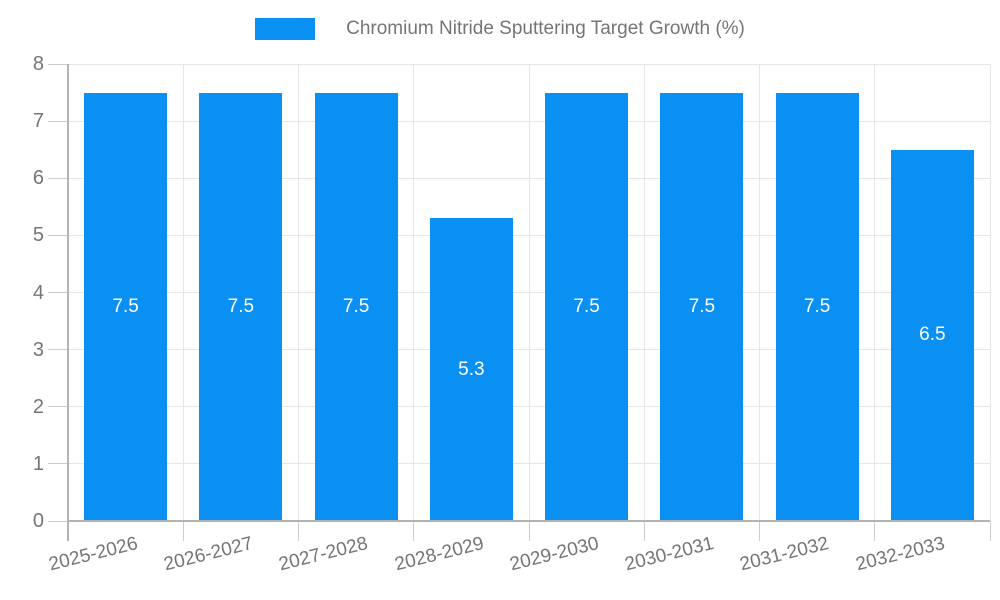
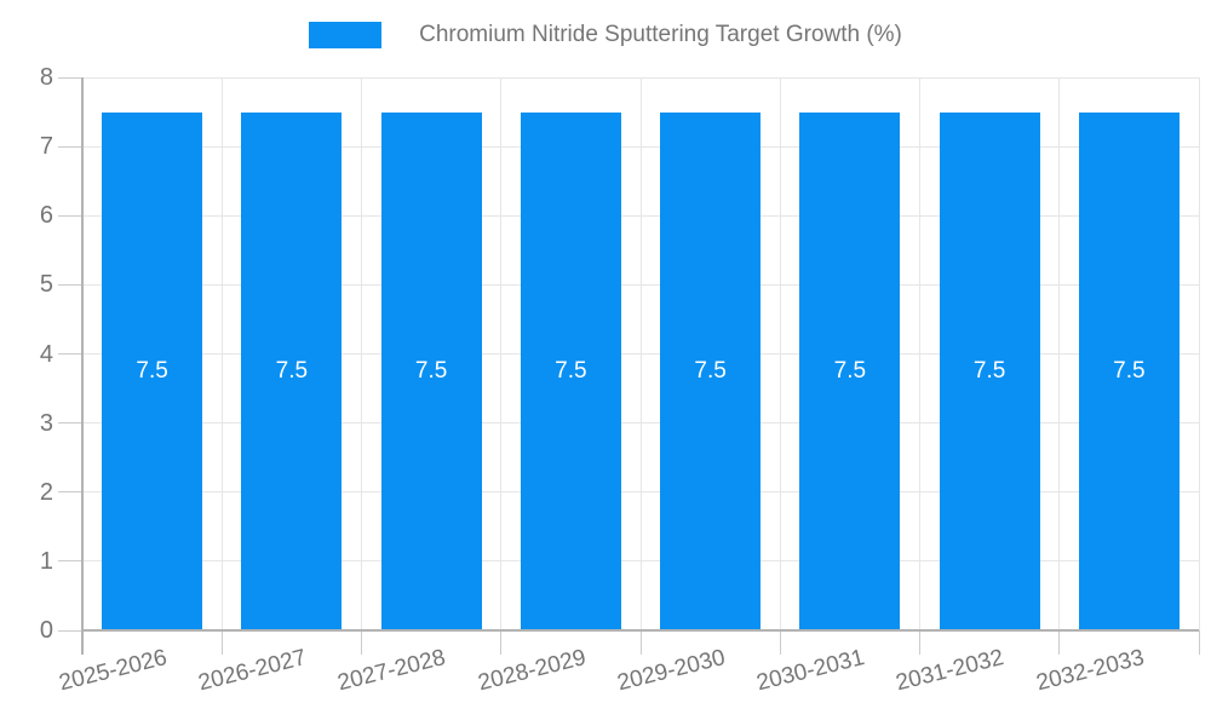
2028-2029: 5.3 -> 7.5
2032-2033: 6.5 -> 7.5
